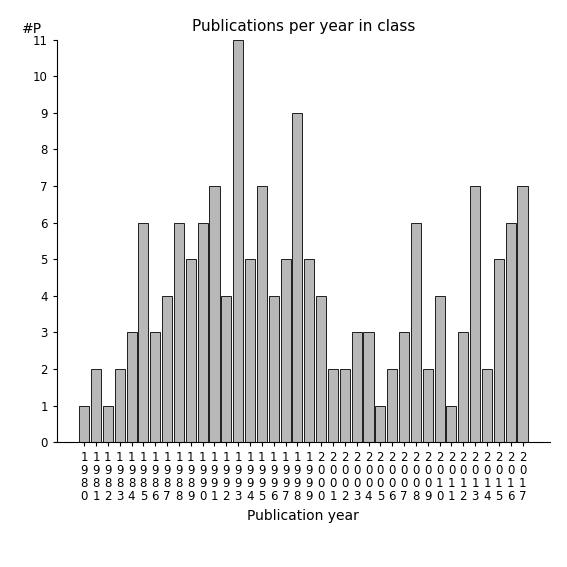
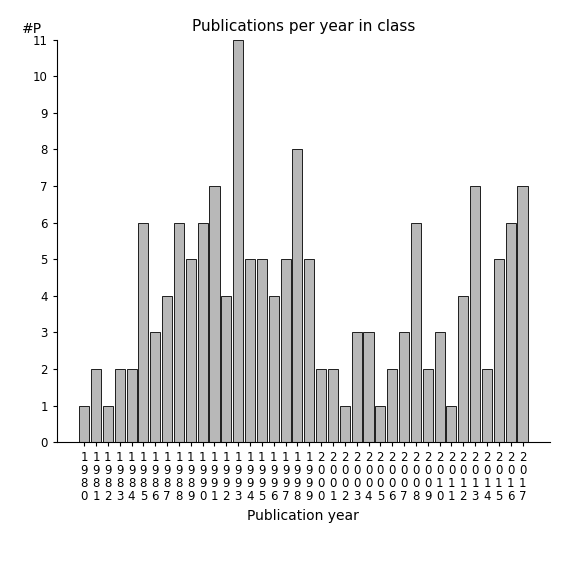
1 9 8 4: 3 -> 2
1 9 9 5: 7 -> 5
1 9 9 8: 9 -> 8
2 0 0 0: 4 -> 2
2 0 0 2: 2 -> 1
2 0 1 0: 4 -> 3
2 0 1 2: 3 -> 4
